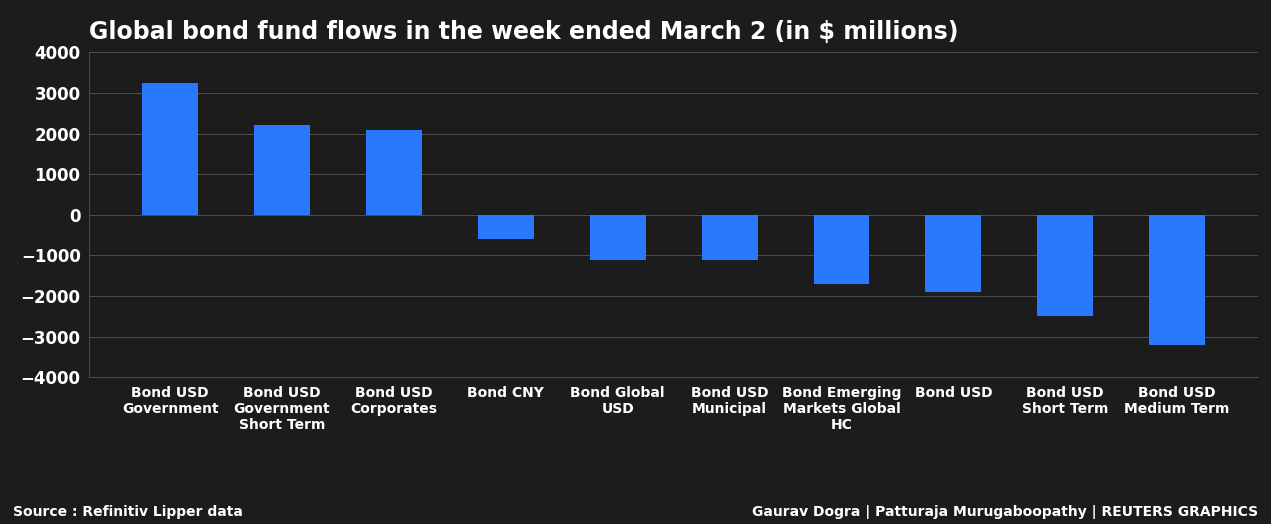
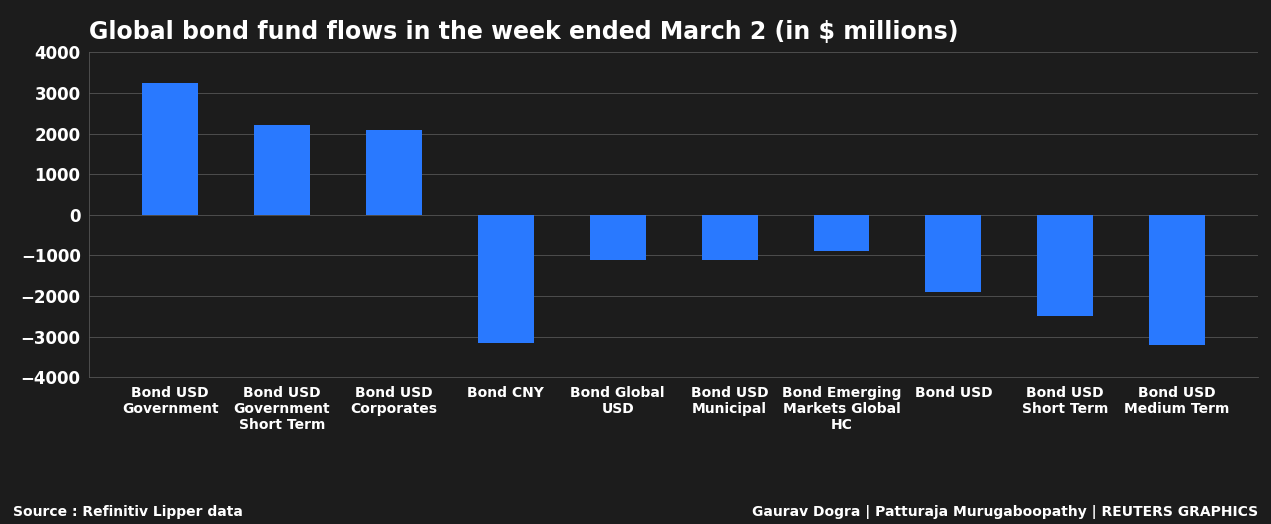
Bond CNY: -600 -> -3150
Bond Emerging Markets Global HC: -1700 -> -900
